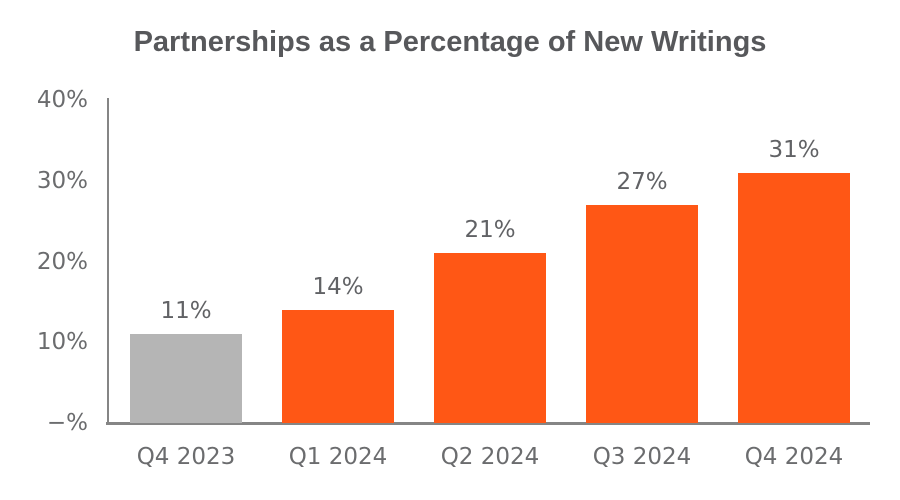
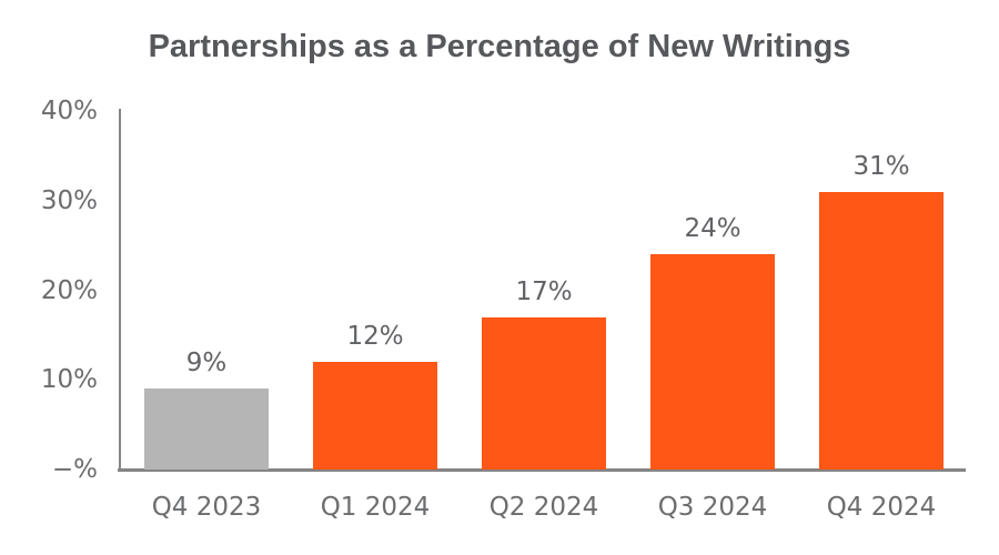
Q4 2023: 11% -> 9%
Q1 2024: 14% -> 12%
Q2 2024: 21% -> 17%
Q3 2024: 27% -> 24%
